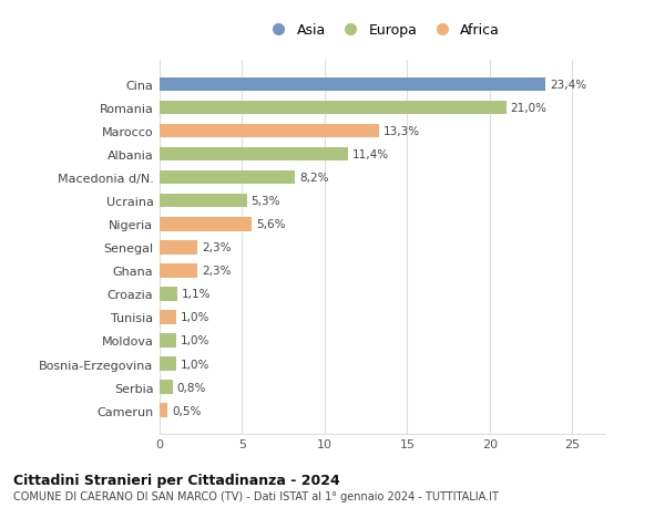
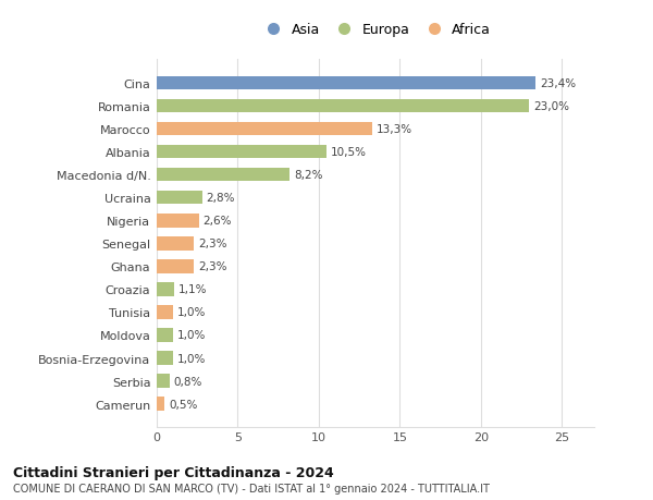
Romania: 21,0% -> 23,0%
Albania: 11,4% -> 10,5%
Ucraina: 5,3% -> 2,8%
Nigeria: 5,6% -> 2,6%
